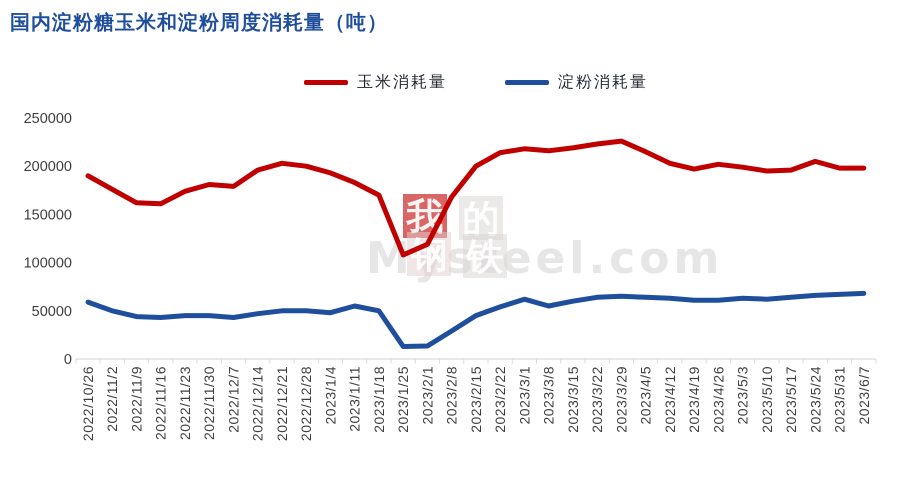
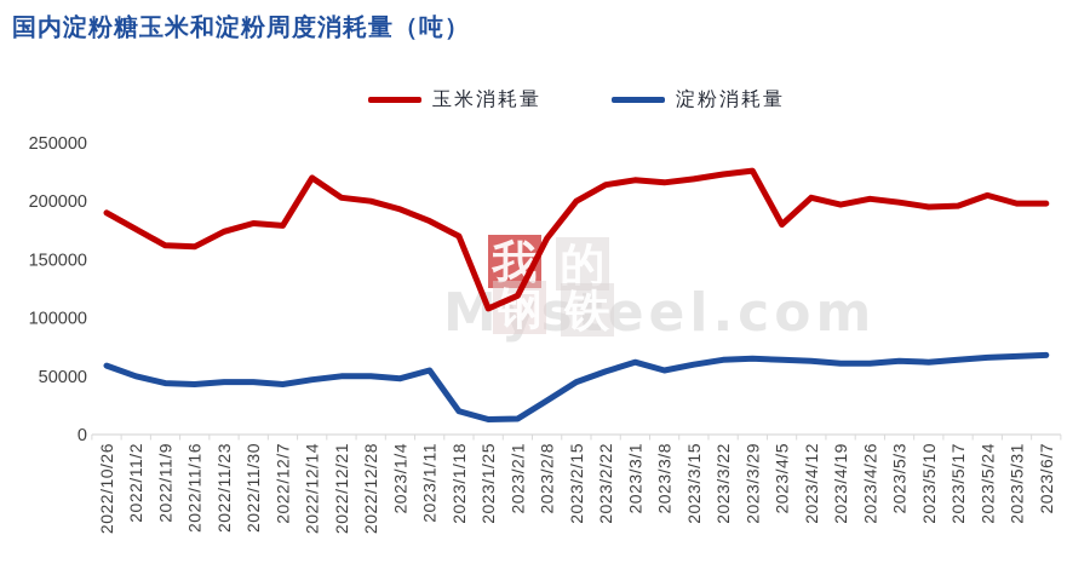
玉米消耗量/2022/12/14: 200000 -> 220000
淀粉消耗量/2023/1/18: 50000 -> 20000
玉米消耗量/2023/4/5: 220000 -> 180000
